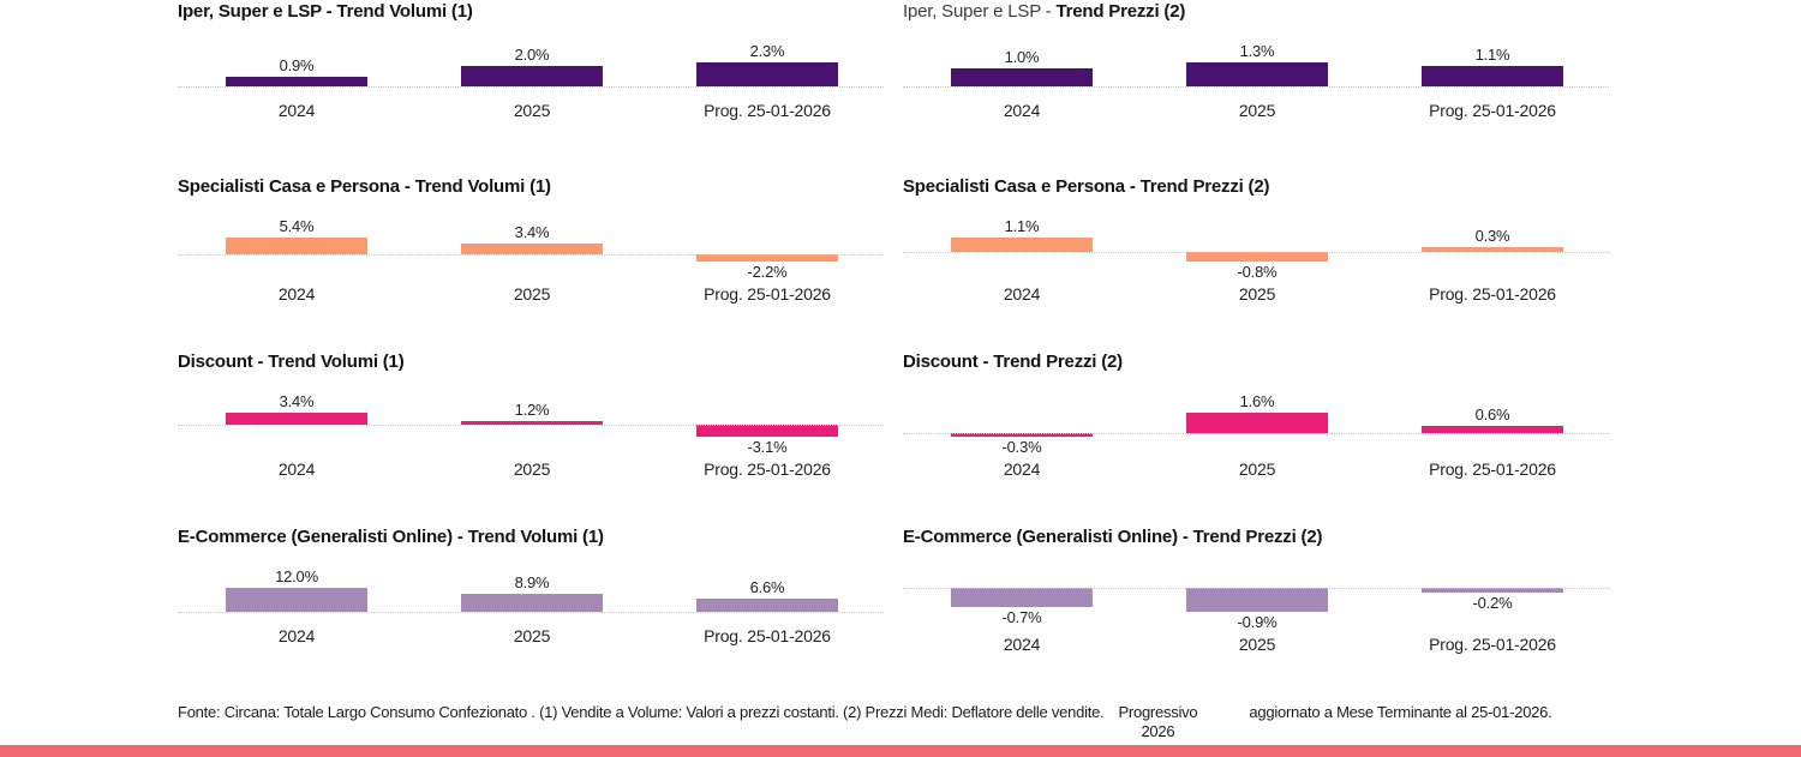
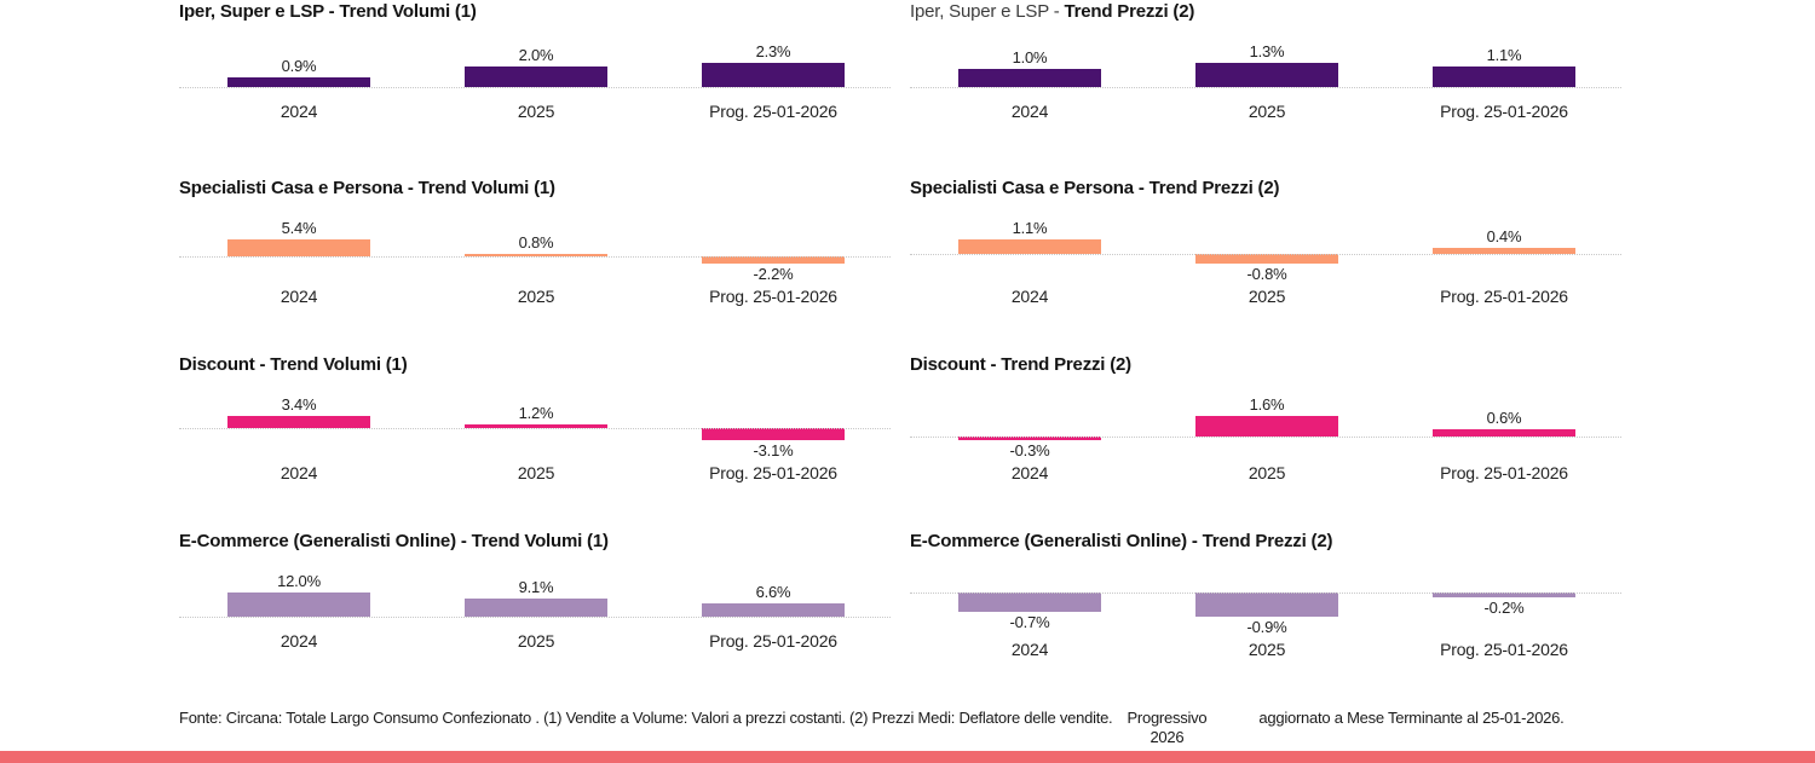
Specialisti Casa e Persona - Trend Volumi (1)/2025: 3.4% -> 0.8%
Specialisti Casa e Persona - Trend Prezzi (2)/Prog. 25-01-2026: 0.3% -> 0.4%
E-Commerce (Generalisti Online) - Trend Volumi (1)/2025: 8.9% -> 9.1%
